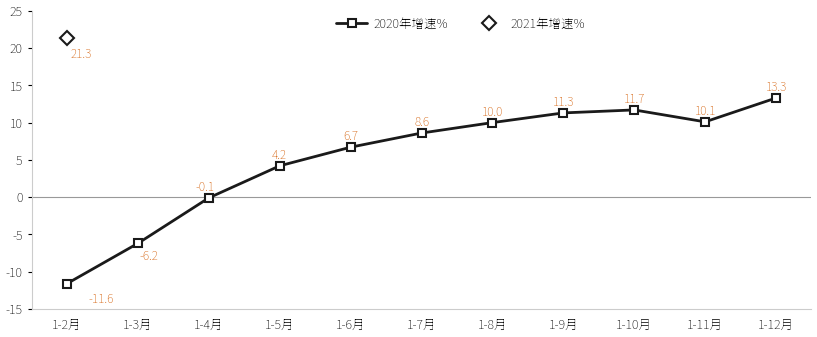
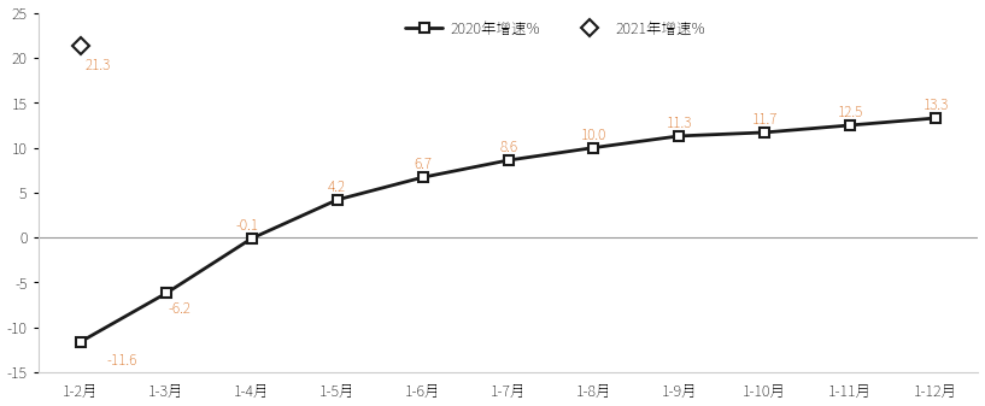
1-11月: 10.1 -> 12.5
